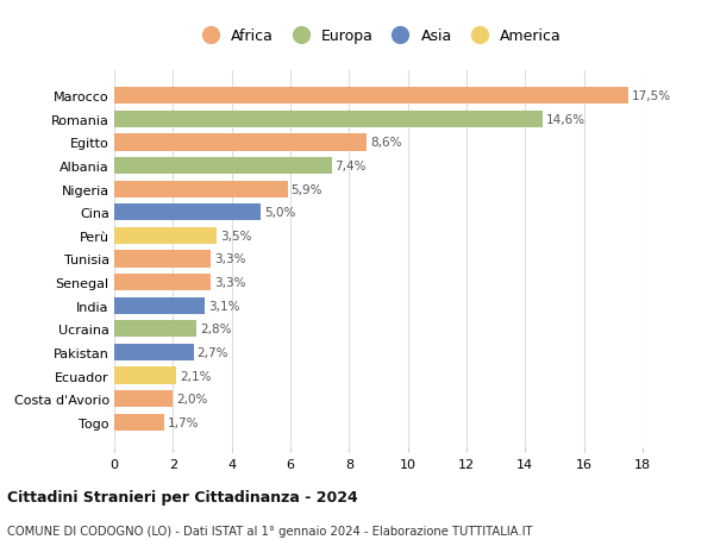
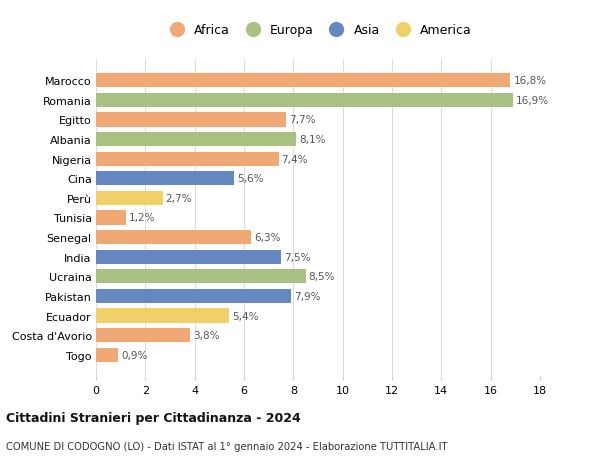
Marocco: 17,5% -> 16,8%
Romania: 14,6% -> 16,9%
Egitto: 8,6% -> 7,7%
Albania: 7,4% -> 8,1%
Nigeria: 5,9% -> 7,4%
Cina: 5,0% -> 5,6%
Perù: 3,5% -> 2,7%
Tunisia: 3,3% -> 1,2%
Senegal: 3,3% -> 6,3%
India: 3,1% -> 7,5%
Ucraina: 2,8% -> 8,5%
Pakistan: 2,7% -> 7,9%
Ecuador: 2,1% -> 5,4%
Costa d'Avorio: 2,0% -> 3,8%
Togo: 1,7% -> 0,9%
